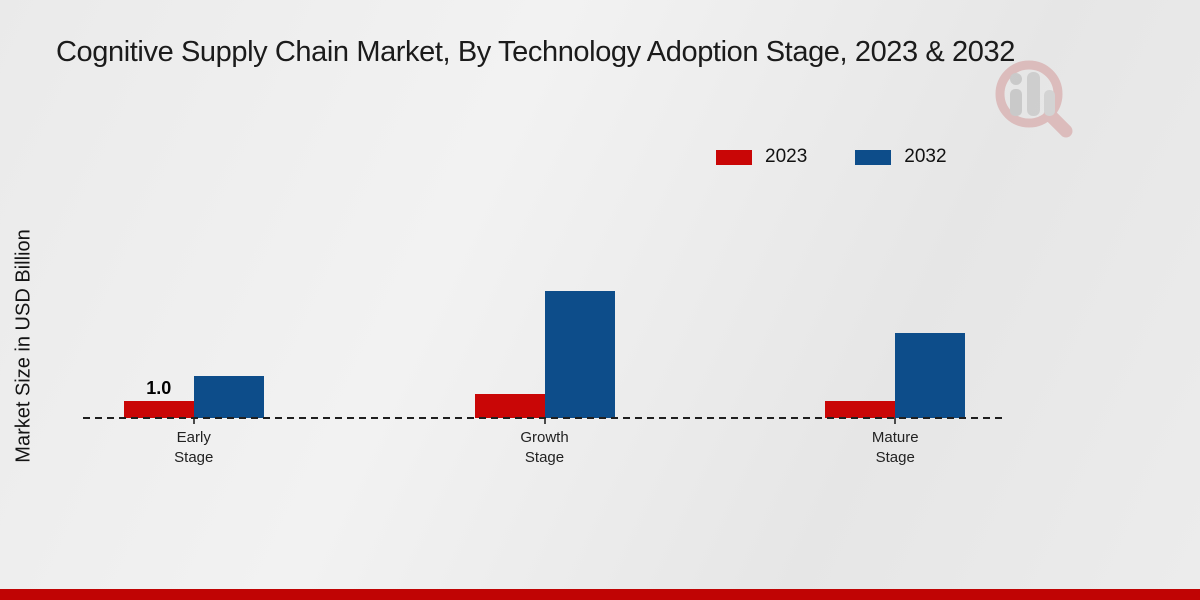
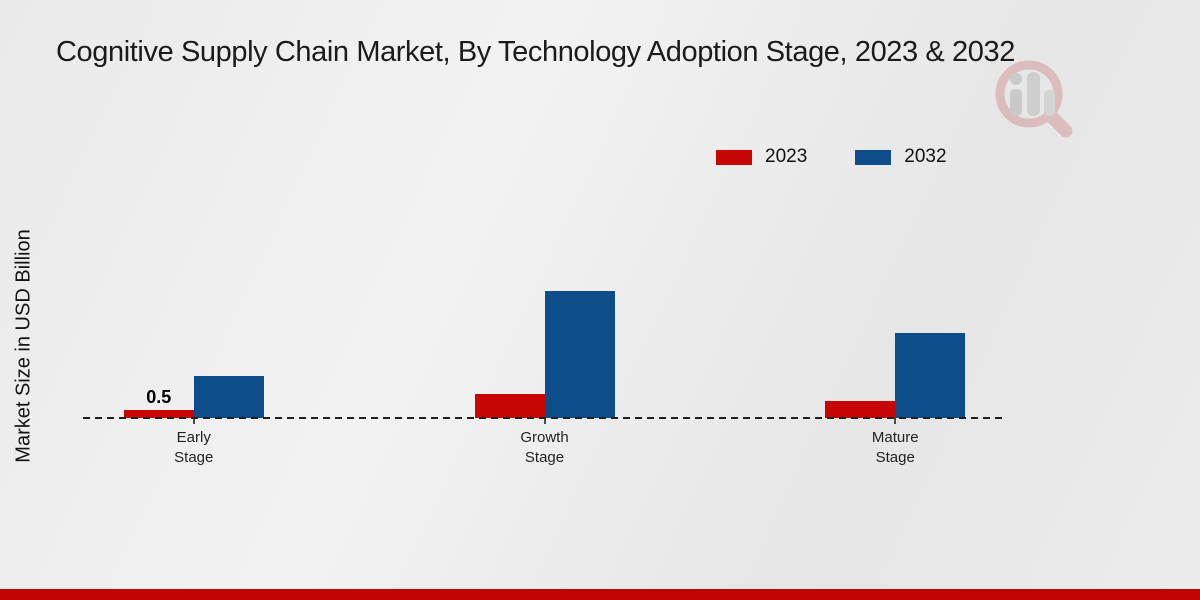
2023/Early Stage: 1.0 -> 0.5
